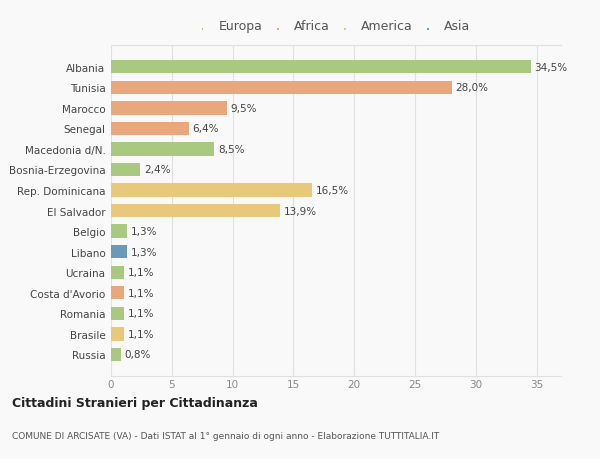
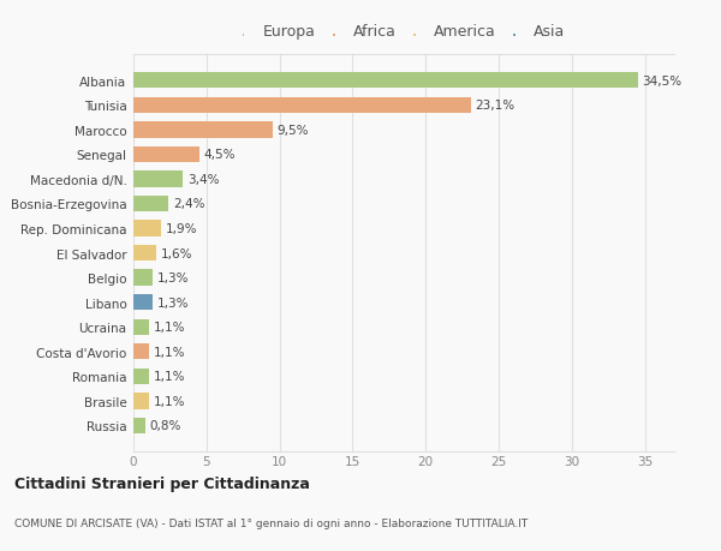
Tunisia: 28,0% -> 23,1%
Senegal: 6,4% -> 4,5%
Macedonia d/N.: 8,5% -> 3,4%
Rep. Dominicana: 16,5% -> 1,9%
El Salvador: 13,9% -> 1,6%
